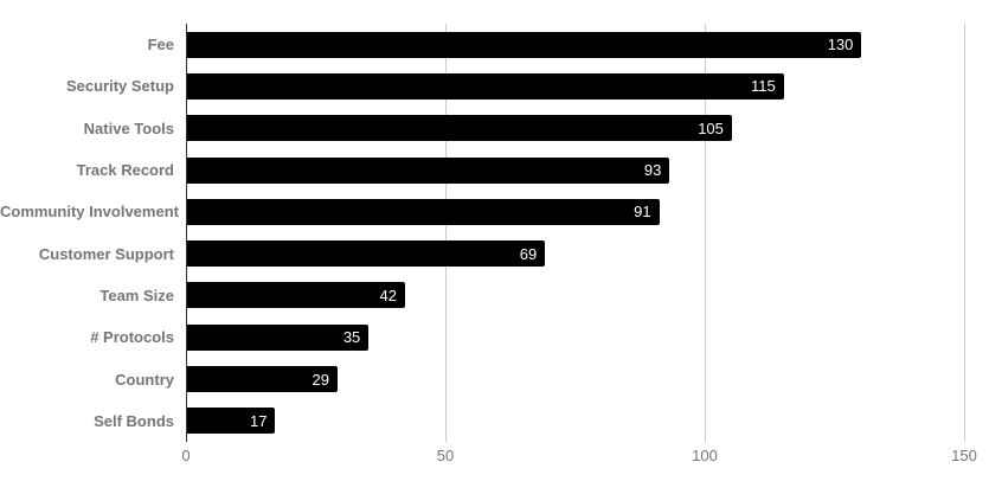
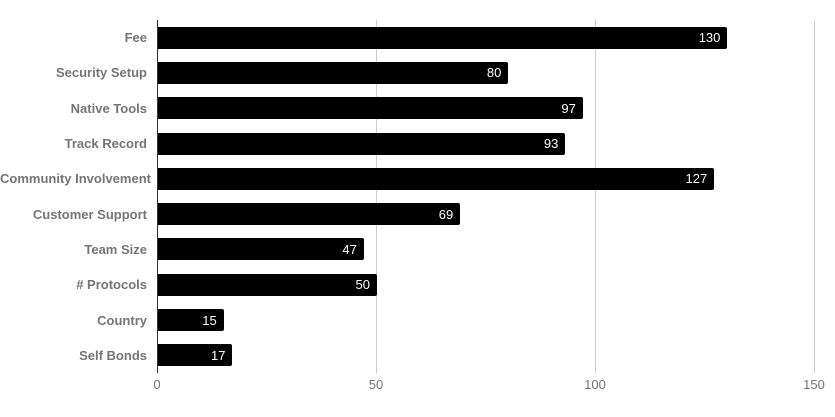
Security Setup: 115 -> 80
Native Tools: 105 -> 97
Community Involvement: 91 -> 127
Team Size: 42 -> 47
# Protocols: 35 -> 50
Country: 29 -> 15
